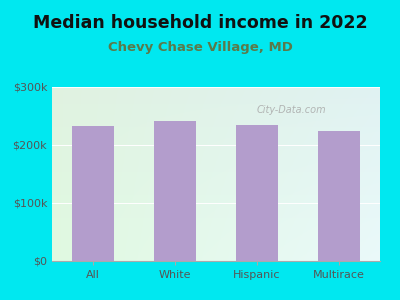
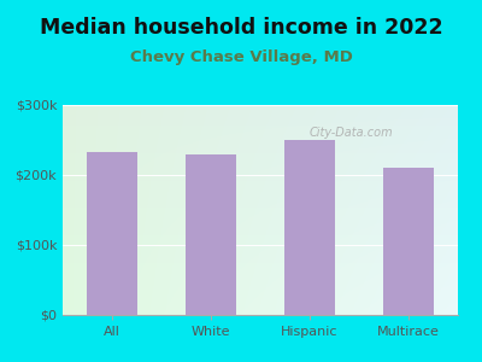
White: $242k -> $230k
Hispanic: $235k -> $250k
Multirace: $224k -> $210k
